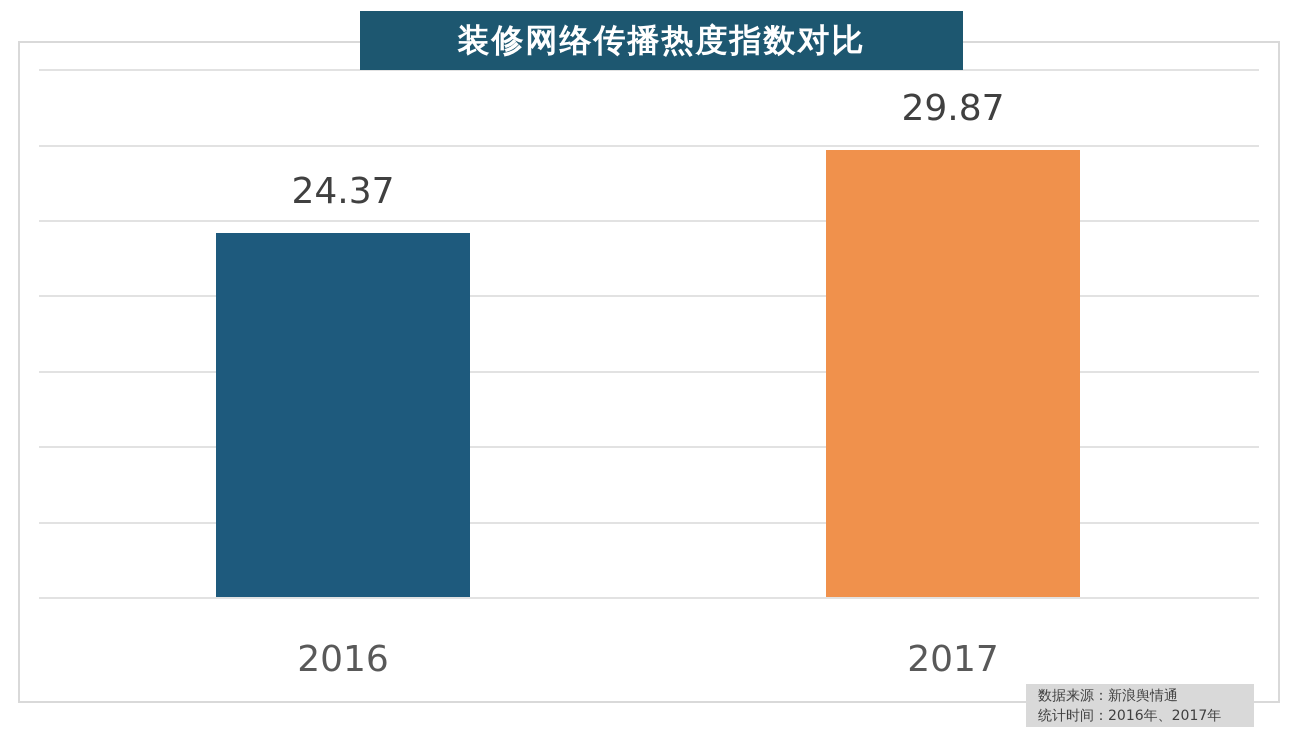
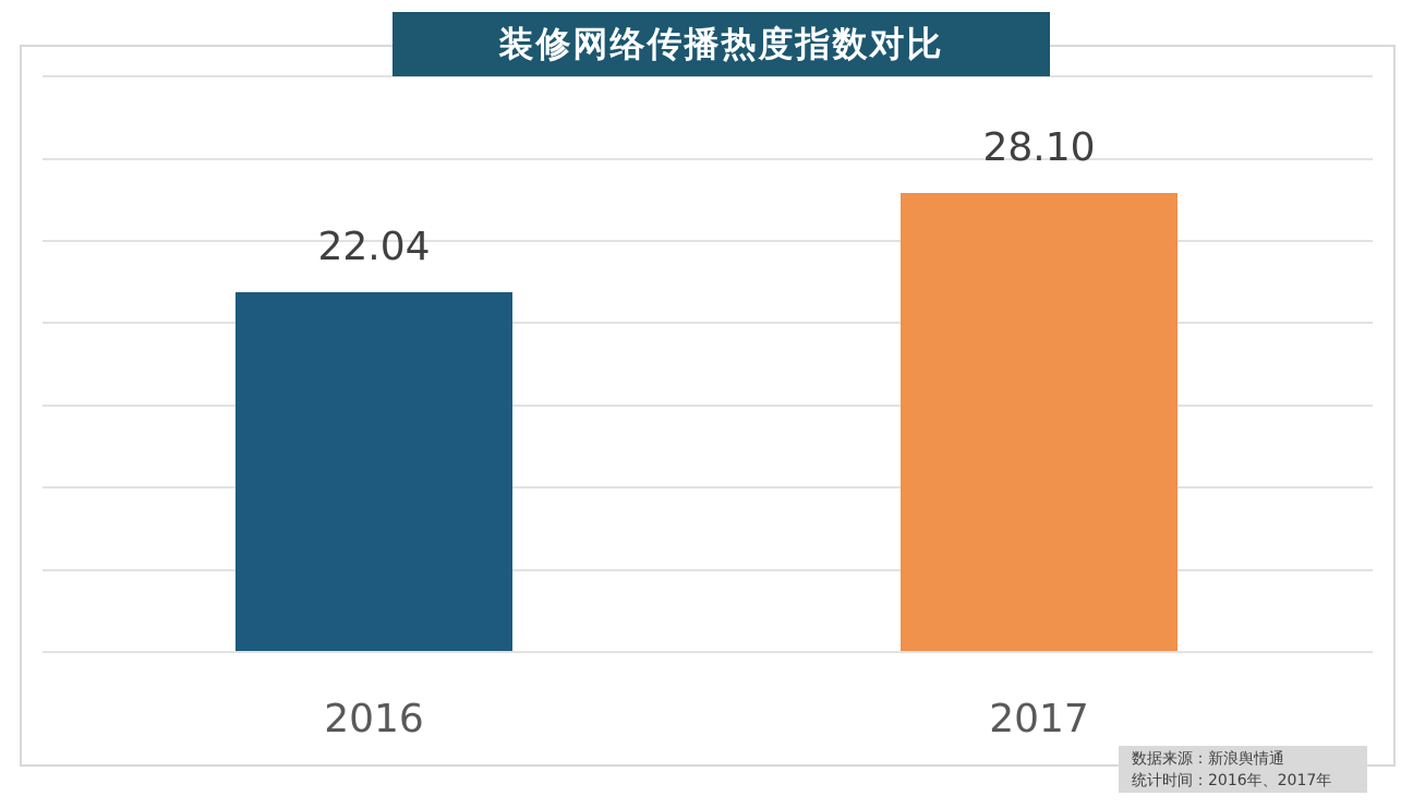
2016: 24.37 -> 22.04
2017: 29.87 -> 28.10
